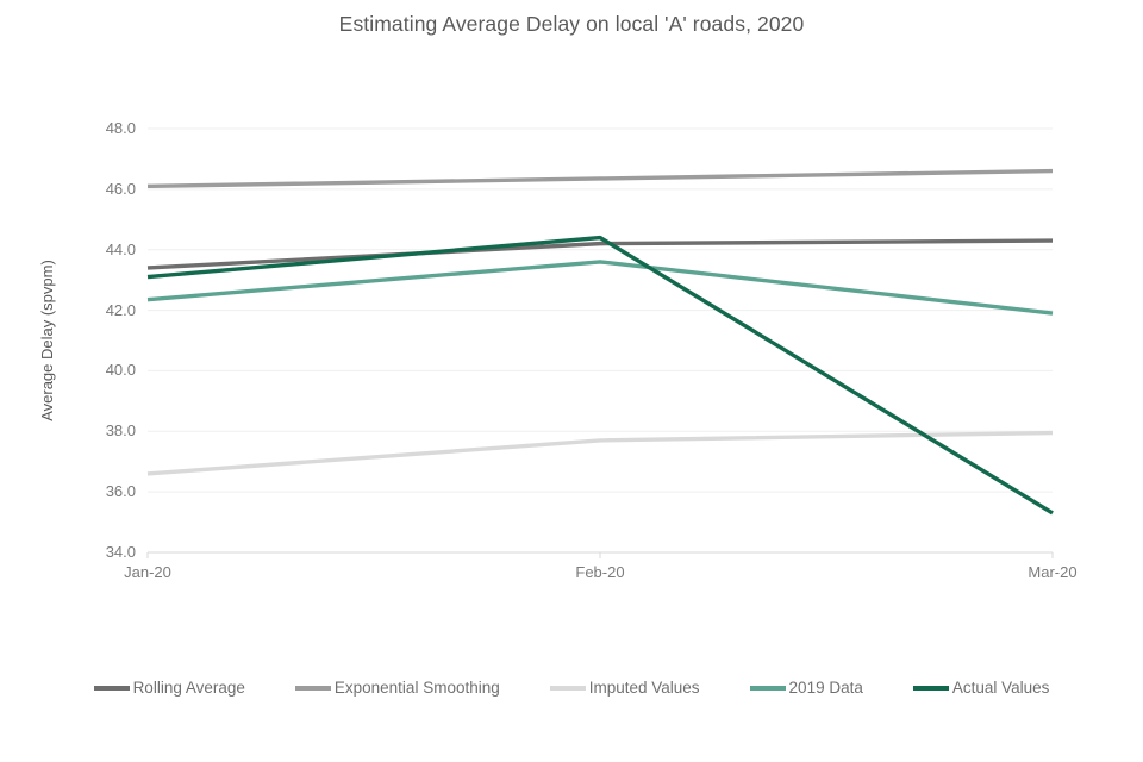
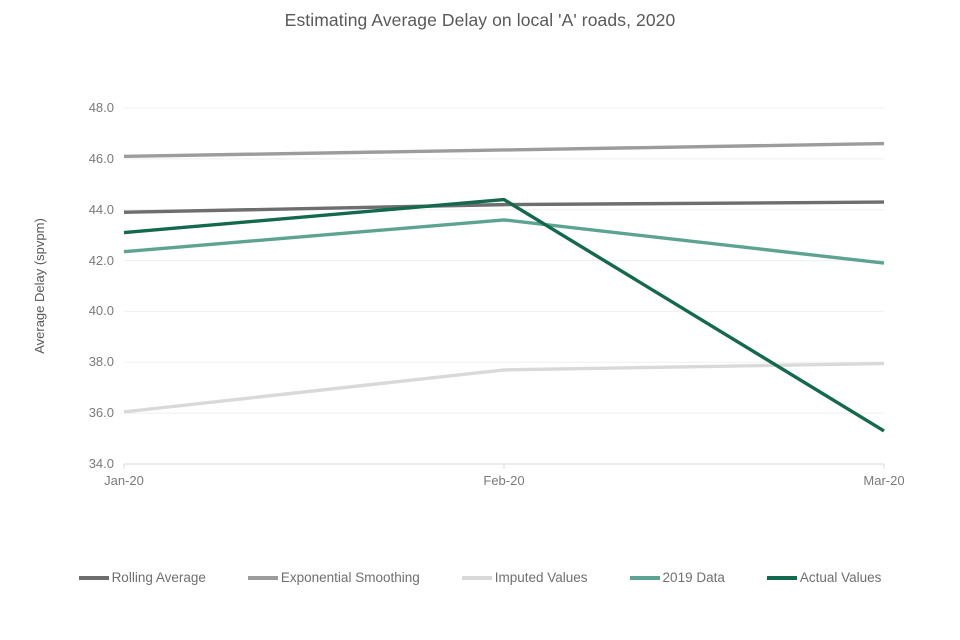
Rolling Average/Jan-20: 43.4 -> 43.9
Imputed Values/Jan-20: 36.6 -> 36.0
